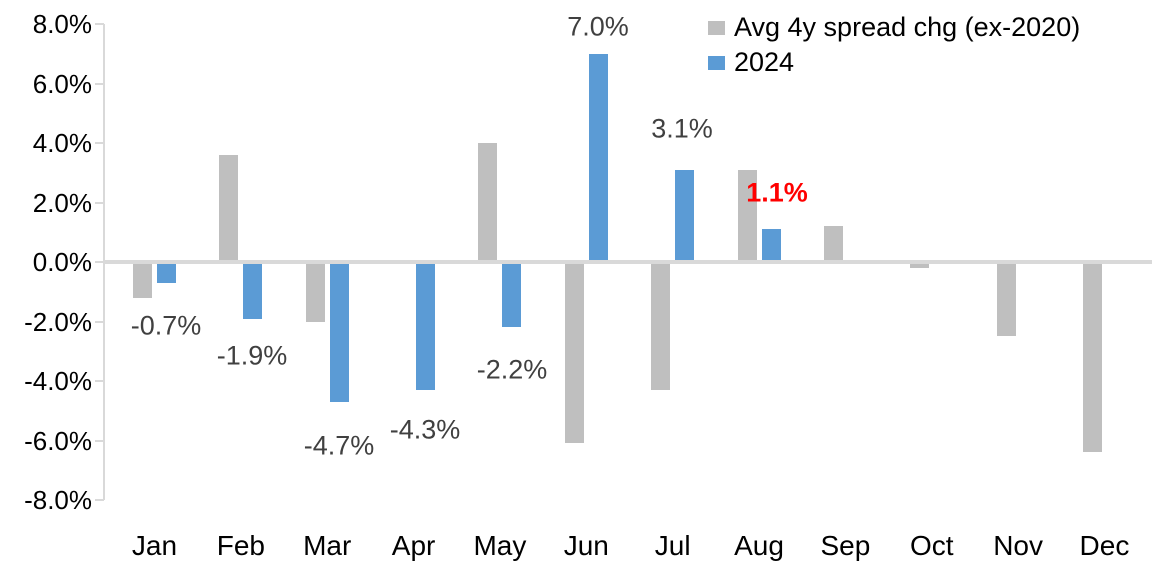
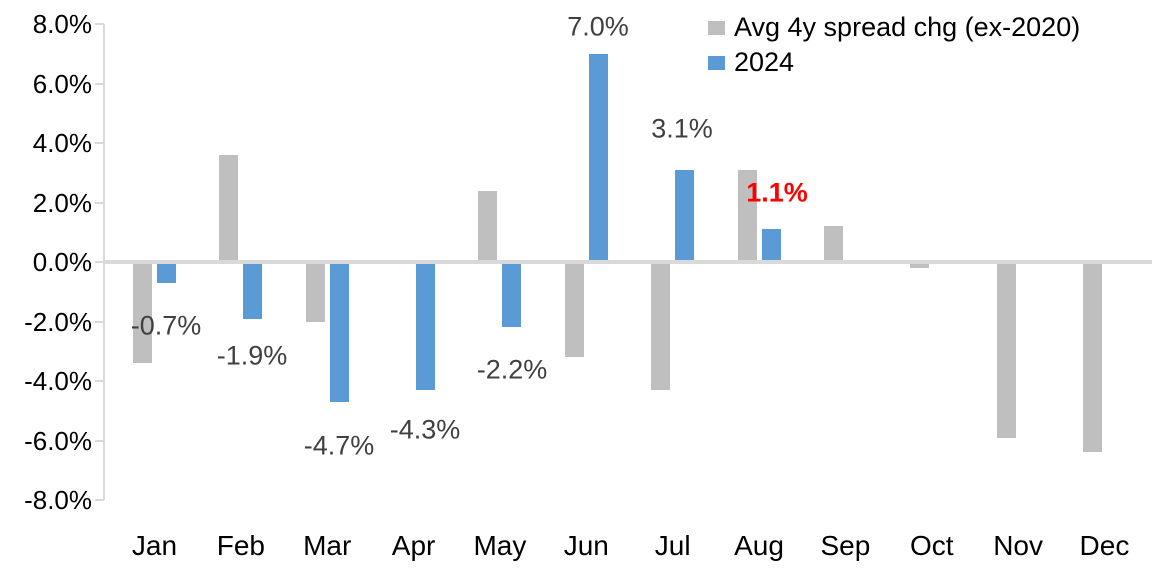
Avg 4y spread chg (ex-2020)/Jan: -1.2% -> -3.4%
Avg 4y spread chg (ex-2020)/May: 4.0% -> 2.4%
Avg 4y spread chg (ex-2020)/Jun: -6.1% -> -3.2%
Avg 4y spread chg (ex-2020)/Nov: -2.5% -> -5.9%
